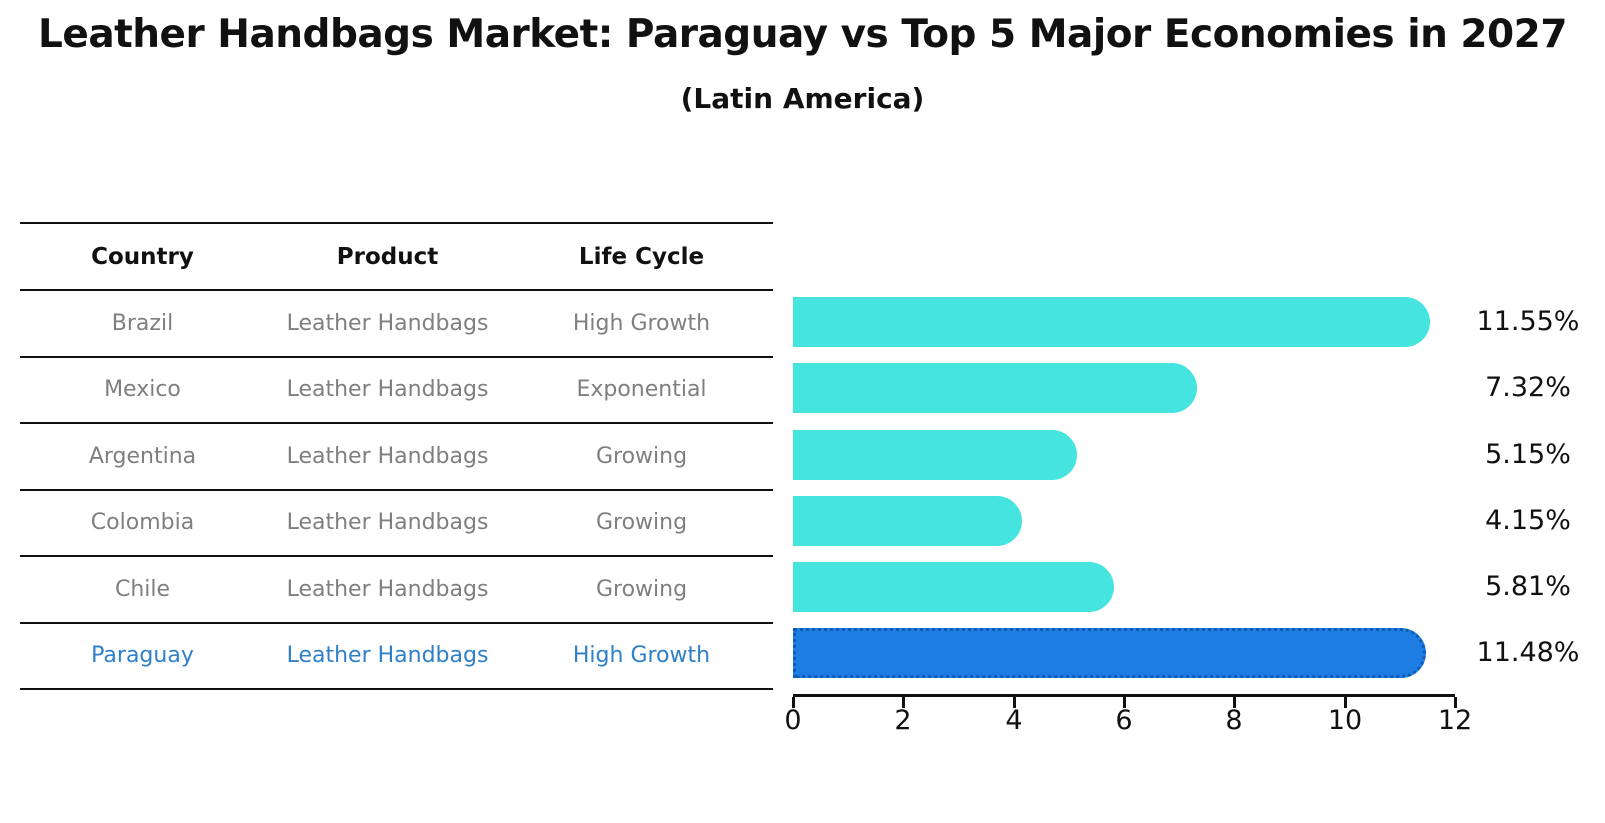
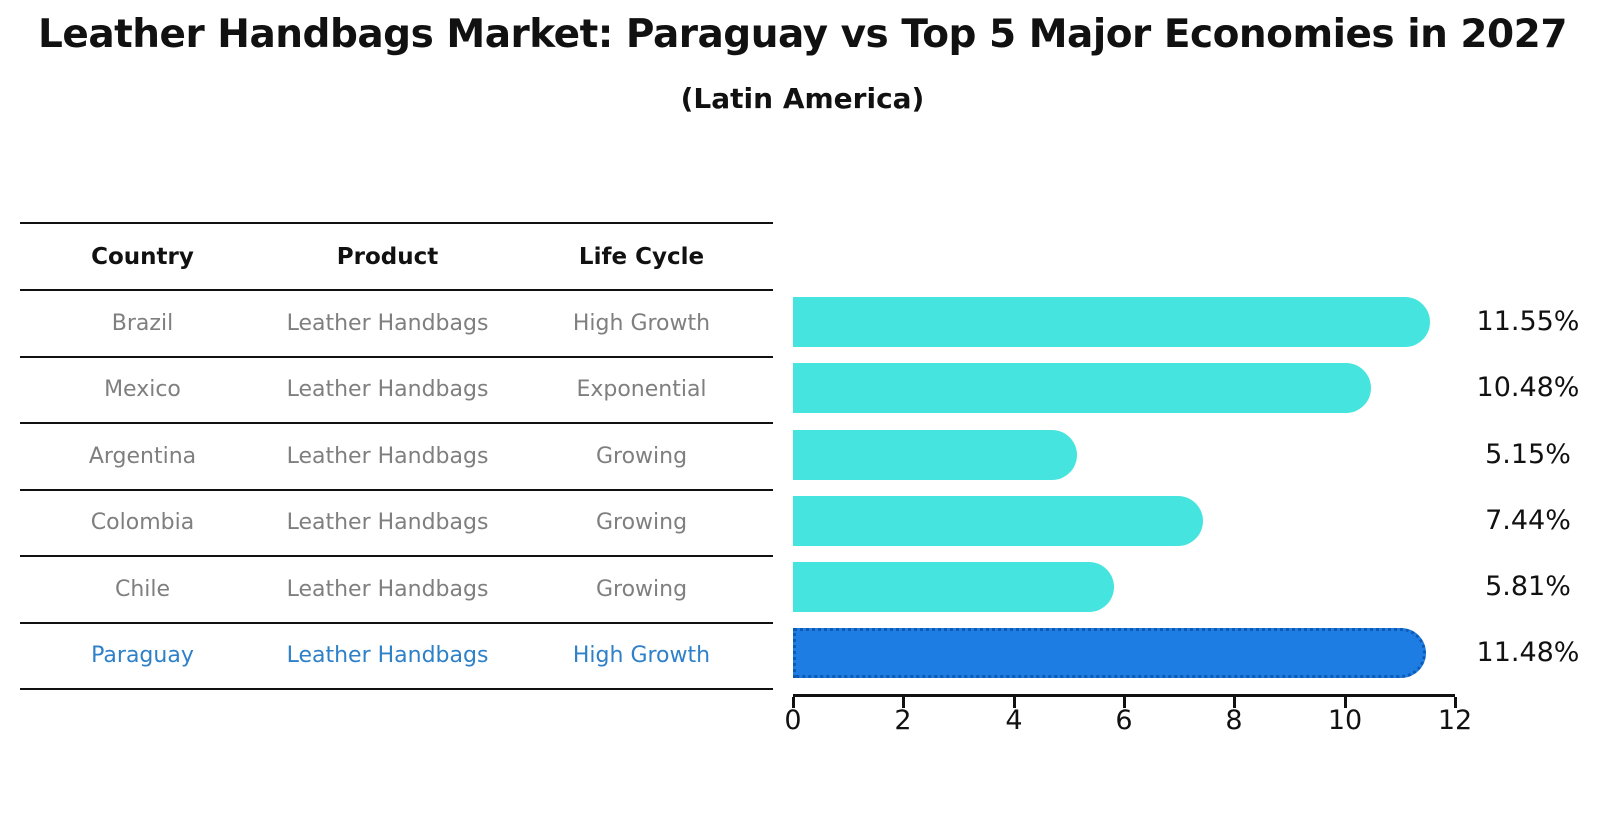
Mexico: 7.32% -> 10.48%
Colombia: 4.15% -> 7.44%
